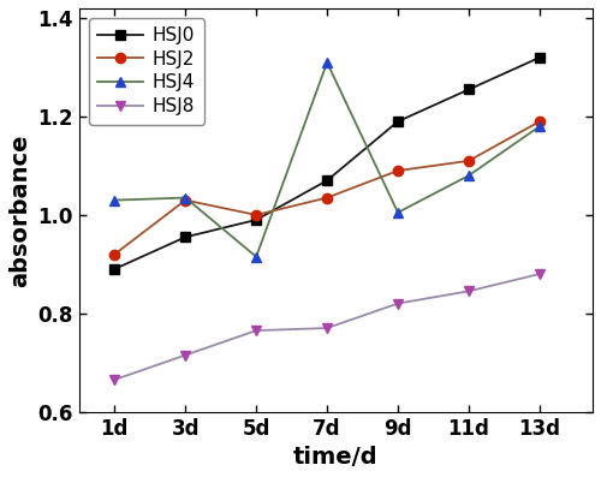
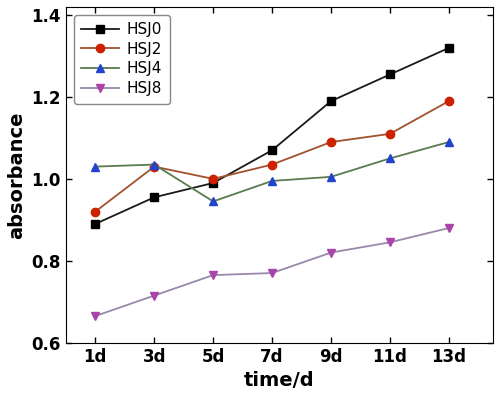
HSJ4/5d: 0.915 -> 0.945
HSJ4/7d: 1.310 -> 0.995
HSJ4/11d: 1.080 -> 1.050
HSJ4/13d: 1.180 -> 1.090
